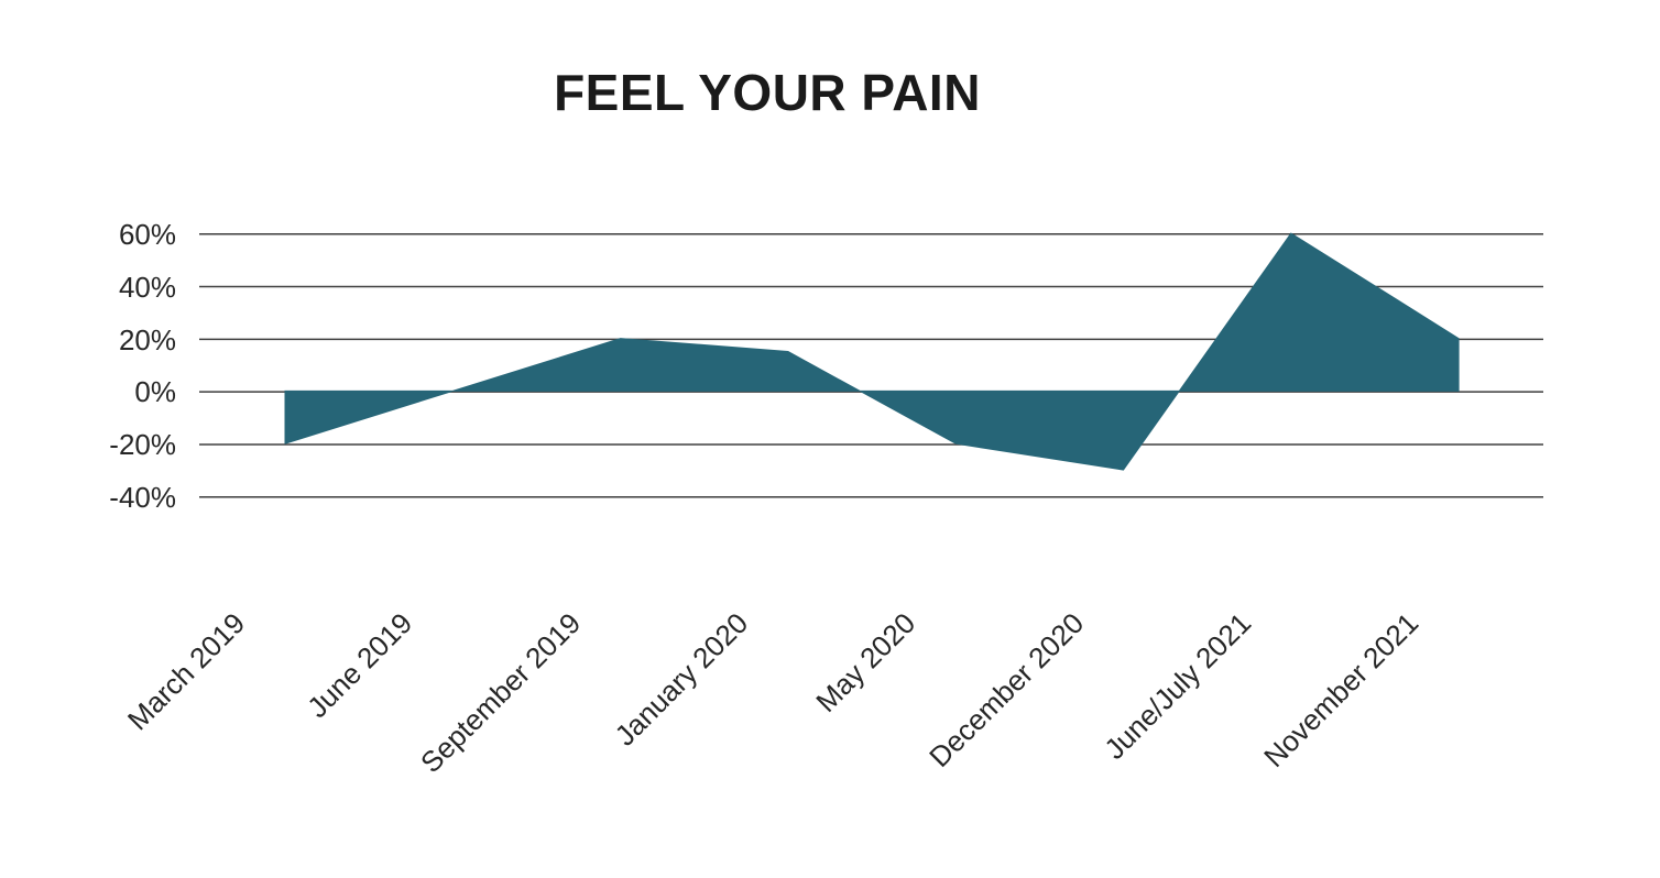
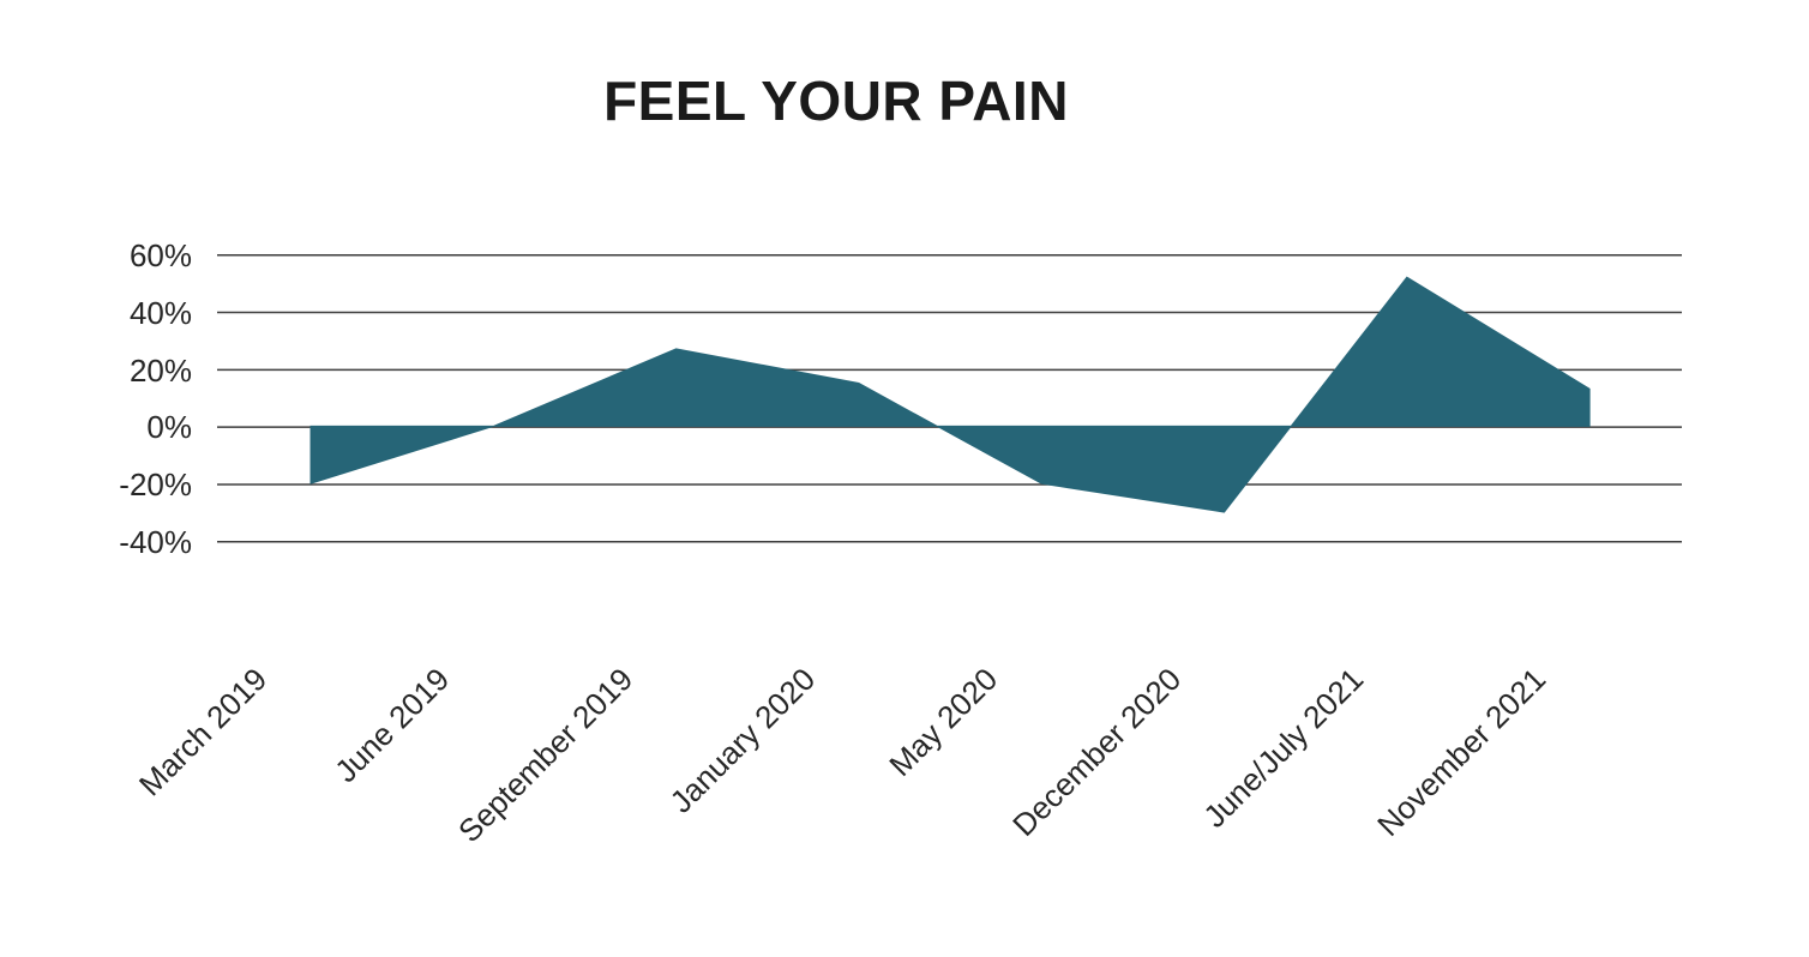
September 2019: 20% -> 27%
June/July 2021: 60% -> 52%
November 2021: 20% -> 13%
